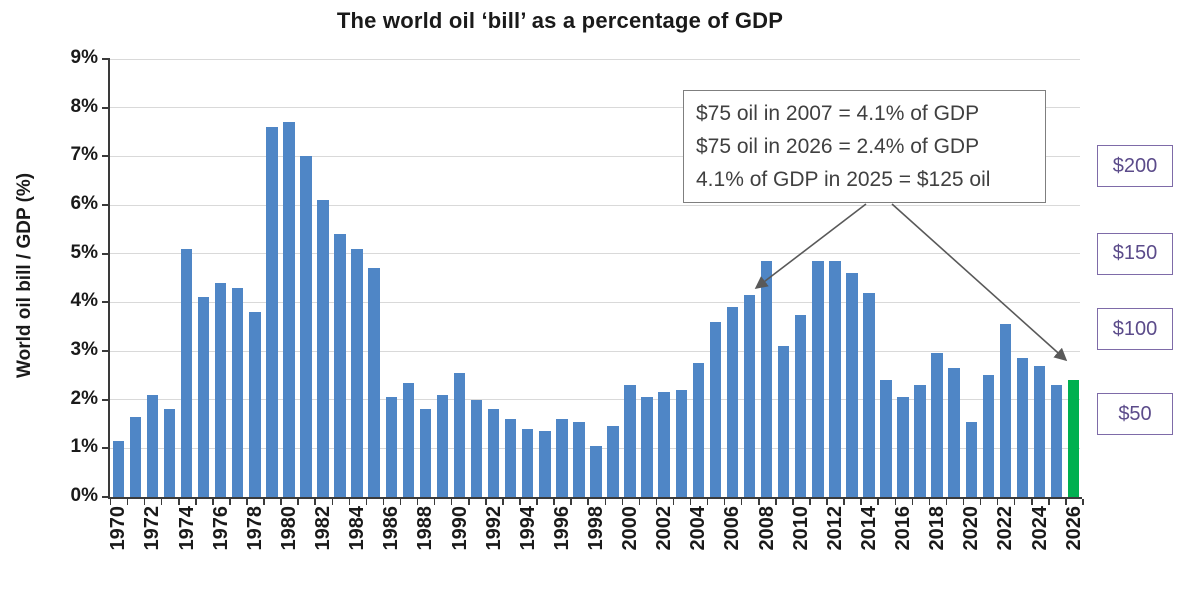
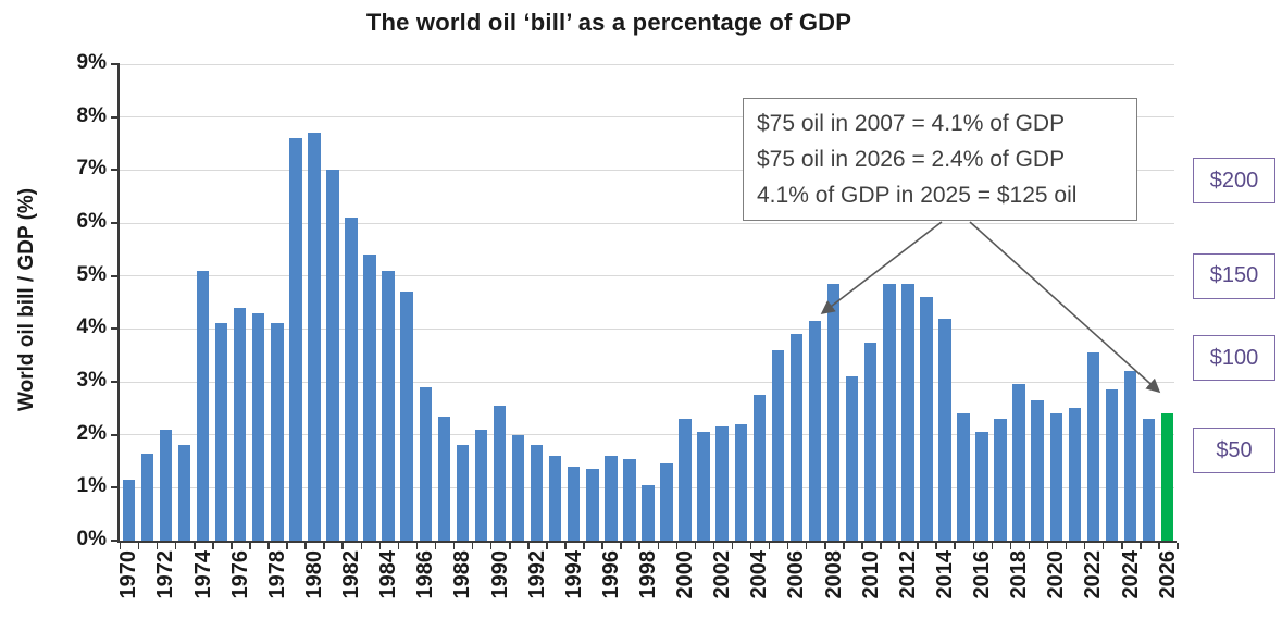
1978: 3.8% -> 4.1%
1986: 2.0% -> 2.9%
2020: 1.6% -> 2.4%
2024: 2.7% -> 3.2%
